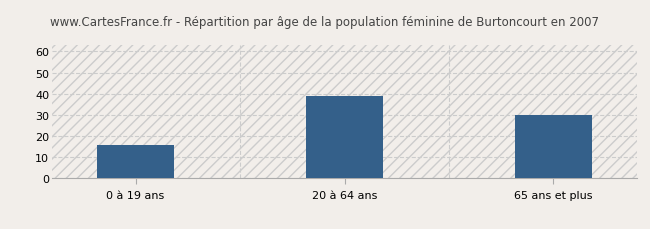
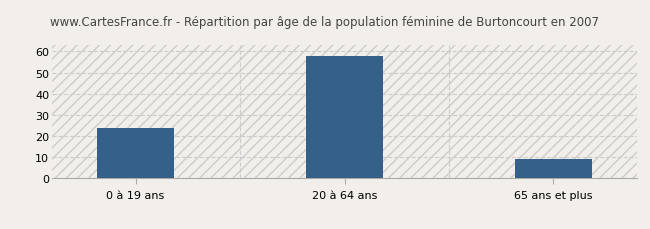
0 à 19 ans: 16 -> 24
20 à 64 ans: 39 -> 58
65 ans et plus: 30 -> 9
